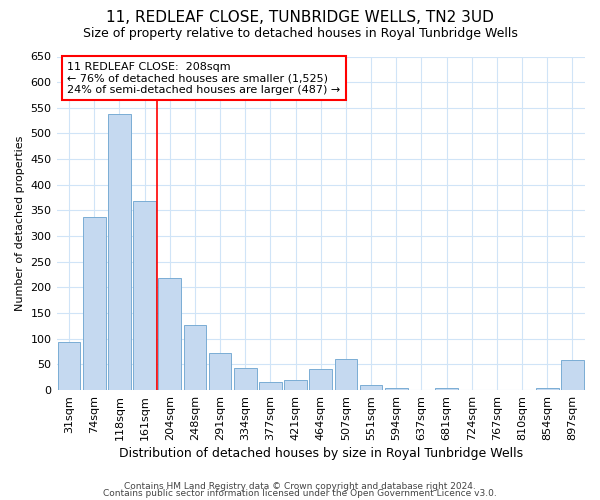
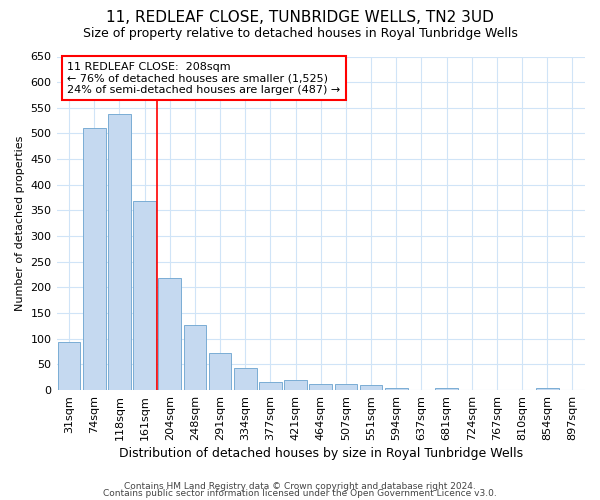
74sqm: 338 -> 510
464sqm: 42 -> 12
507sqm: 60 -> 12
897sqm: 58 -> 1
